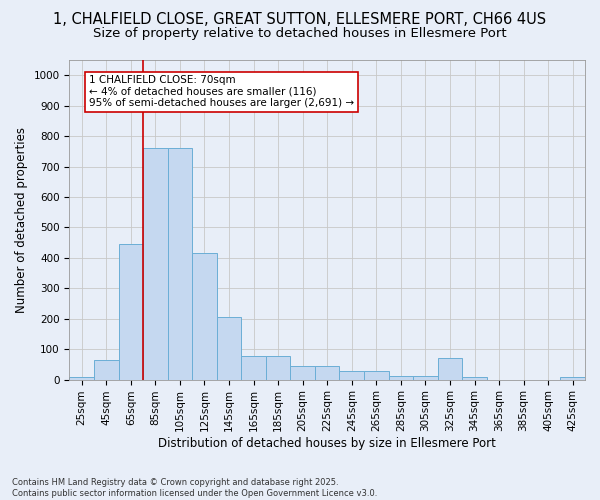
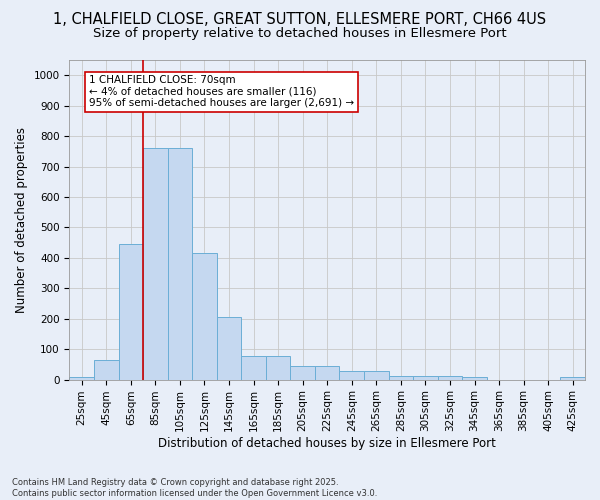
325sqm: 70 -> 12
